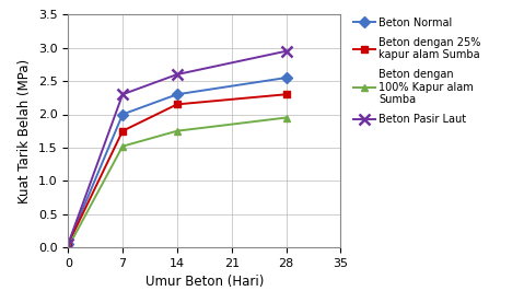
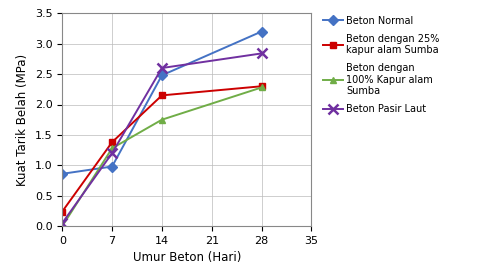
Beton Normal/0: 0.05 -> 0.86
Beton dengan 25% kapur alam Sumba/0: 0.05 -> 0.24
Beton Normal/7: 2.00 -> 0.98
Beton dengan 25% kapur alam Sumba/7: 1.75 -> 1.38
Beton dengan 100% Kapur alam Sumba/7: 1.52 -> 1.28
Beton Pasir Laut/7: 2.30 -> 1.20
Beton Normal/14: 2.30 -> 2.48
Beton Normal/28: 2.55 -> 3.20
Beton dengan 100% Kapur alam Sumba/28: 1.95 -> 2.28
Beton Pasir Laut/28: 2.95 -> 2.84
